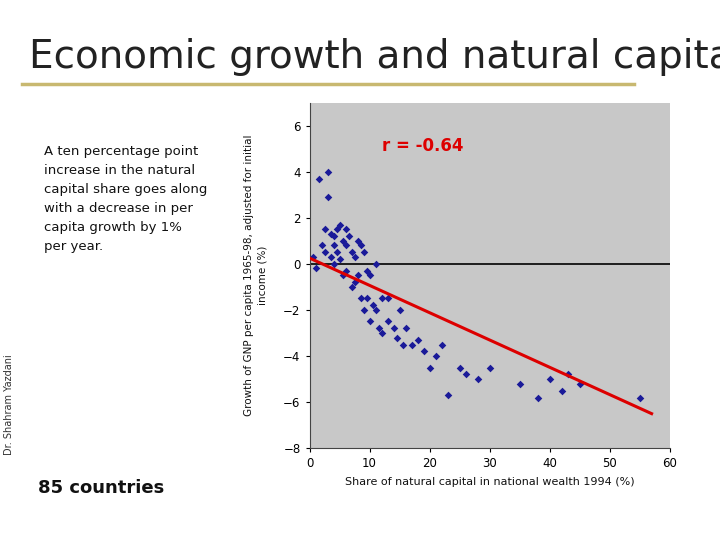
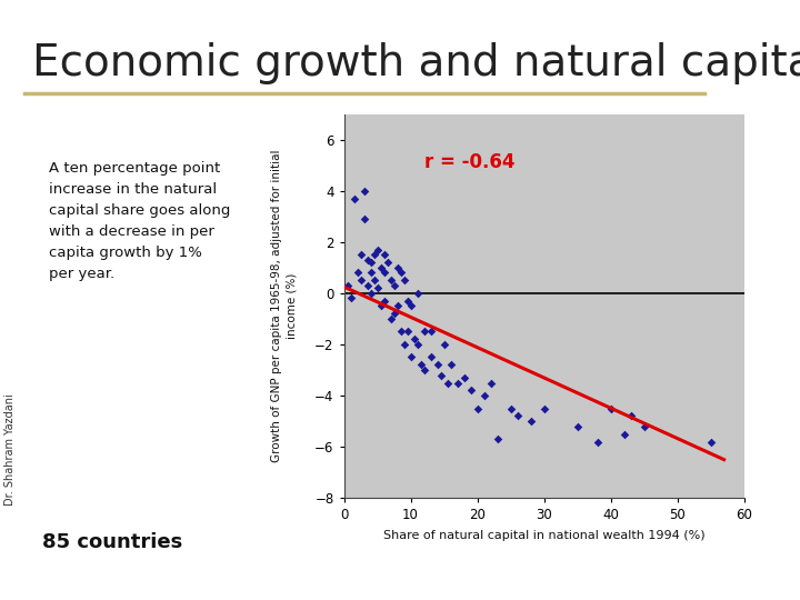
40: -5.0 -> -4.5
